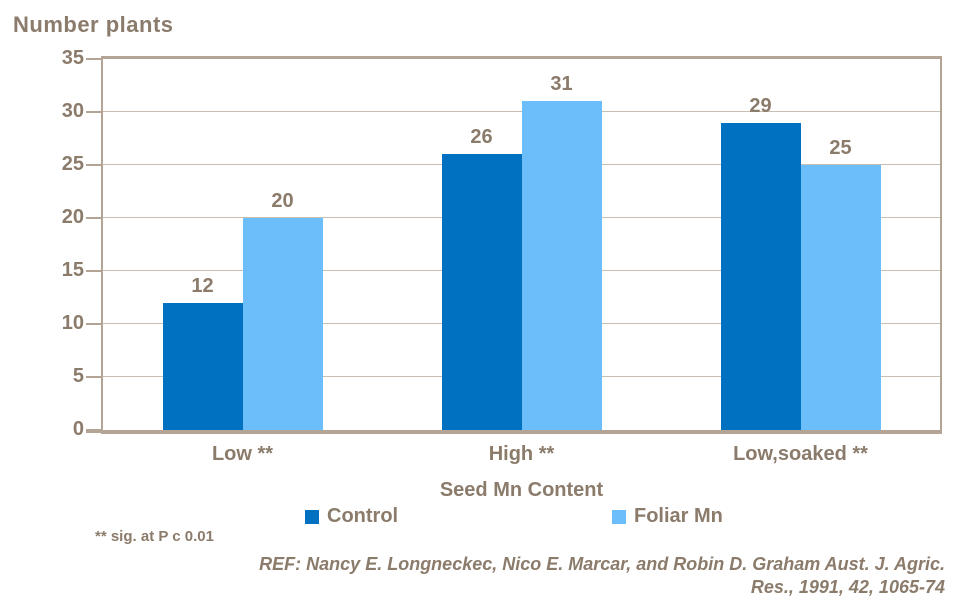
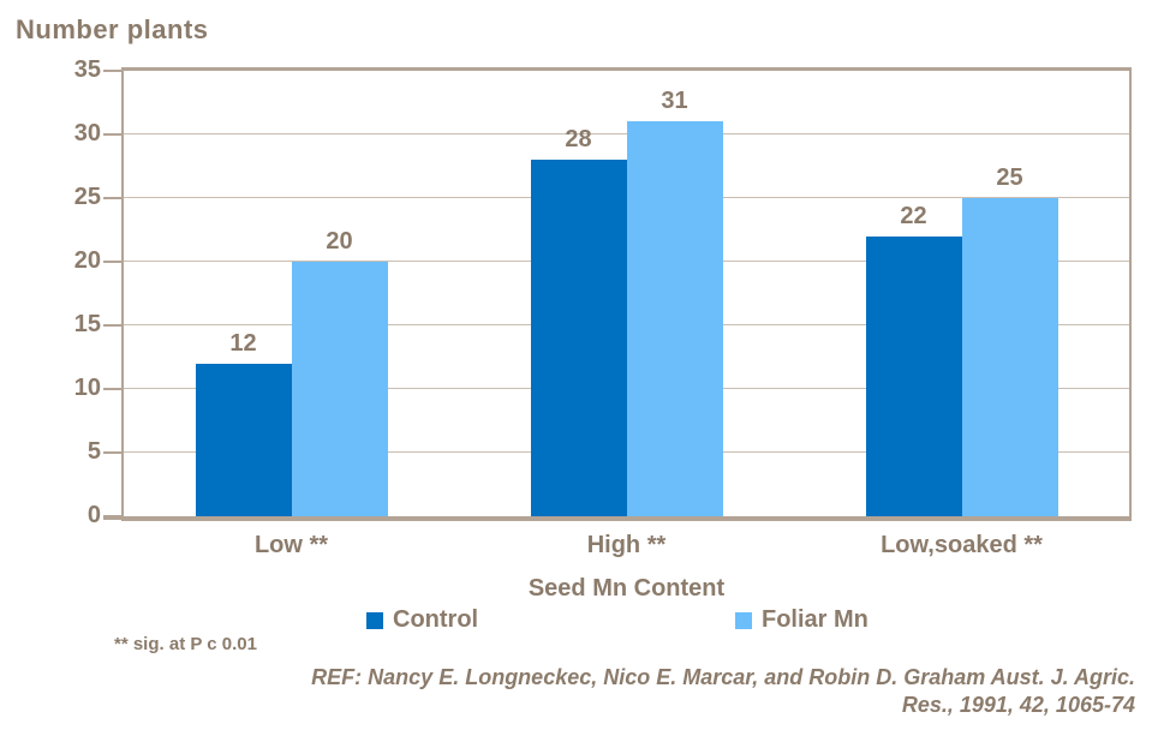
Control/High **: 26 -> 28
Control/Low,soaked **: 29 -> 22
